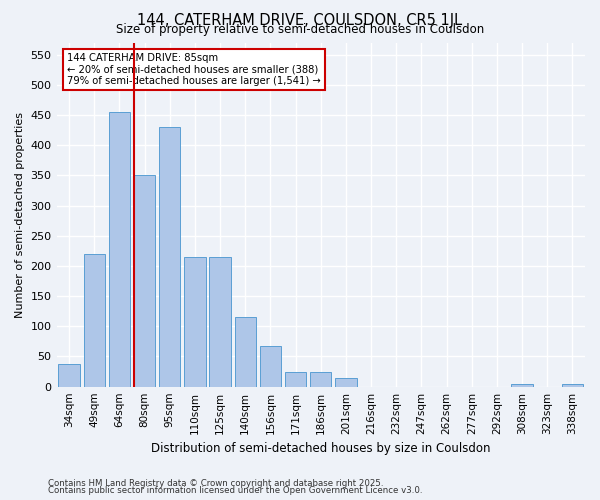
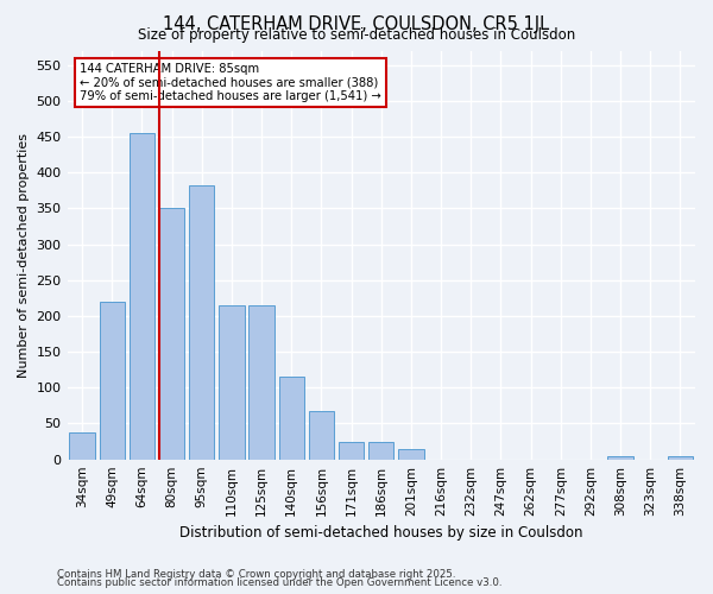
95sqm: 430 -> 382
